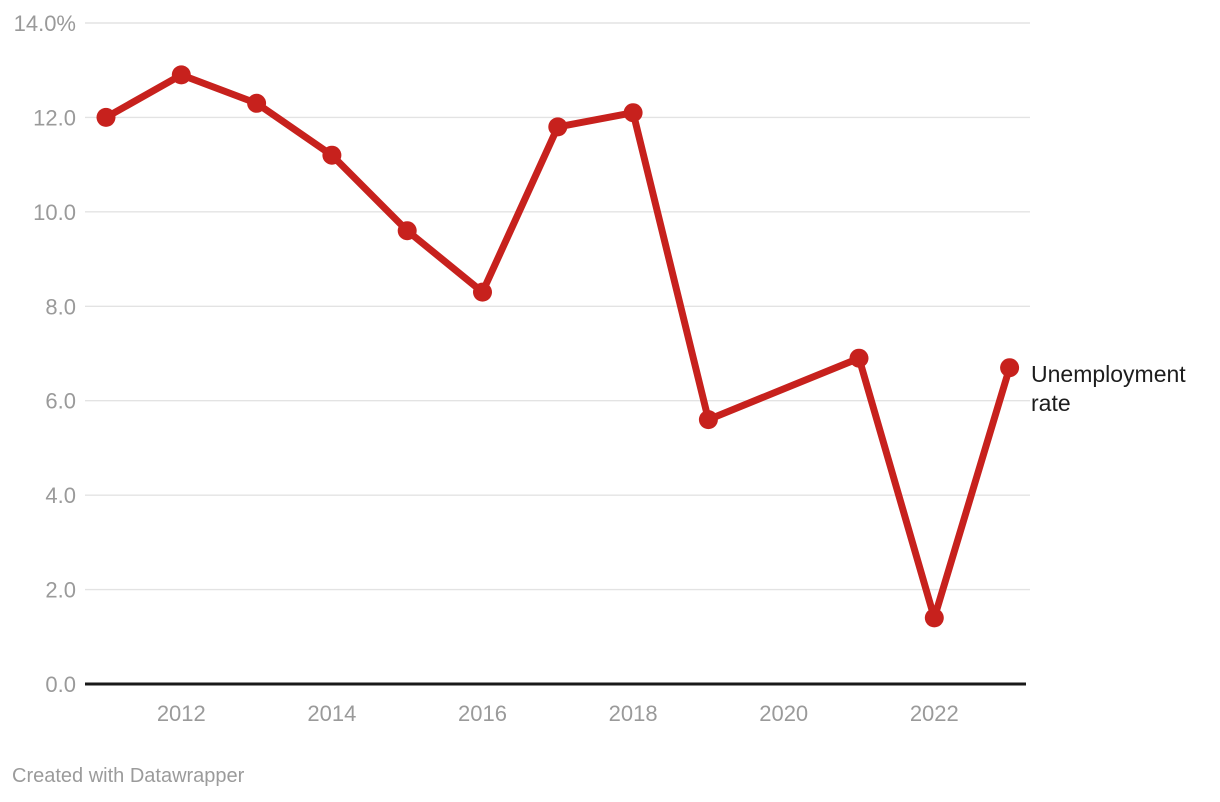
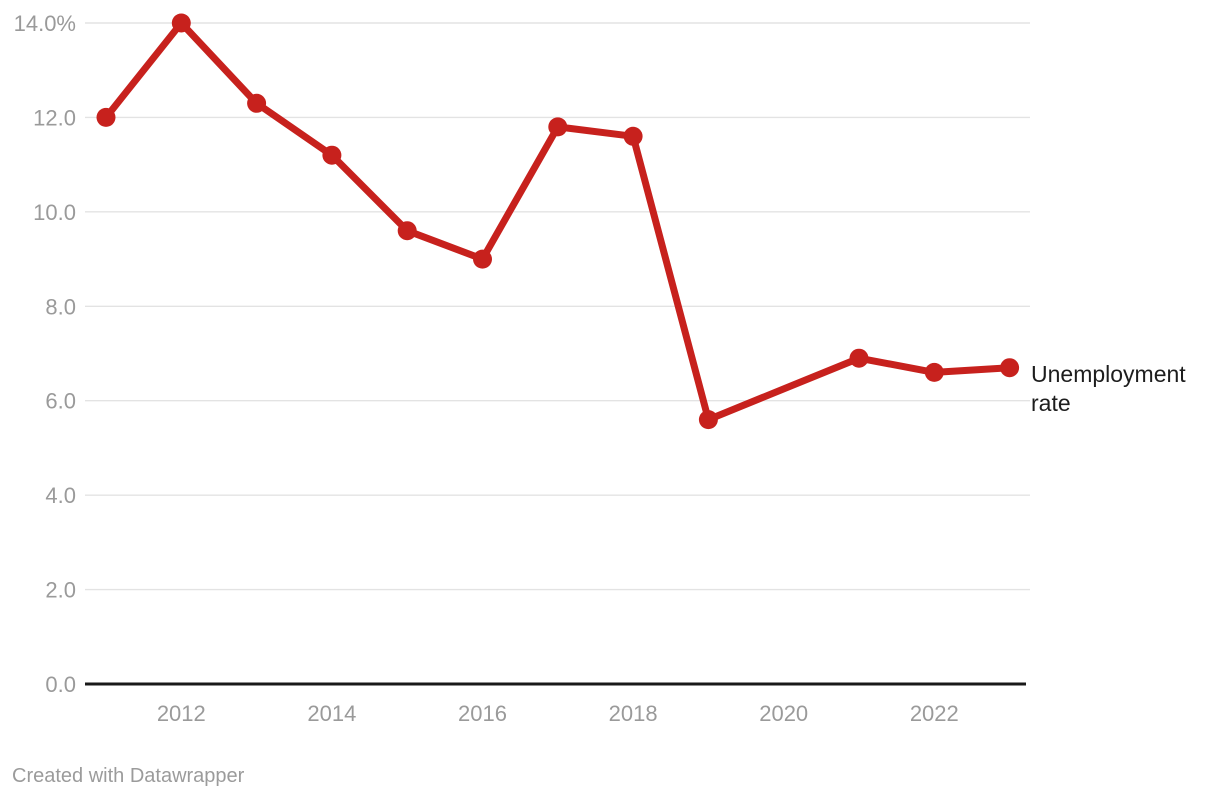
2012: 12.9% -> 14.0%
2016: 8.3% -> 9.0%
2018: 12.1% -> 11.6%
2022: 1.4% -> 6.6%
